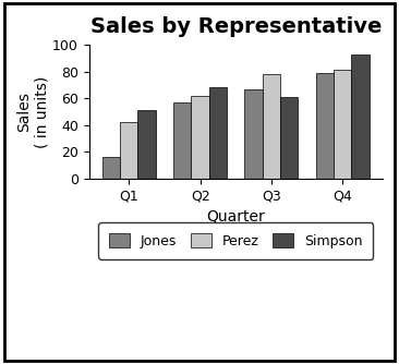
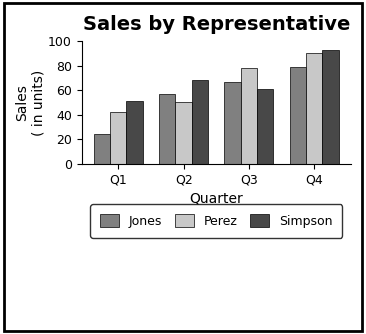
Jones/Q1: 16 -> 24
Perez/Q2: 62 -> 50
Perez/Q4: 81 -> 90
